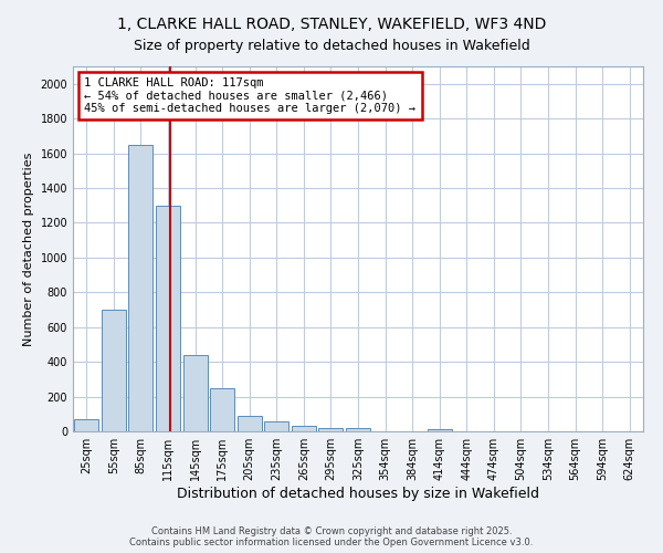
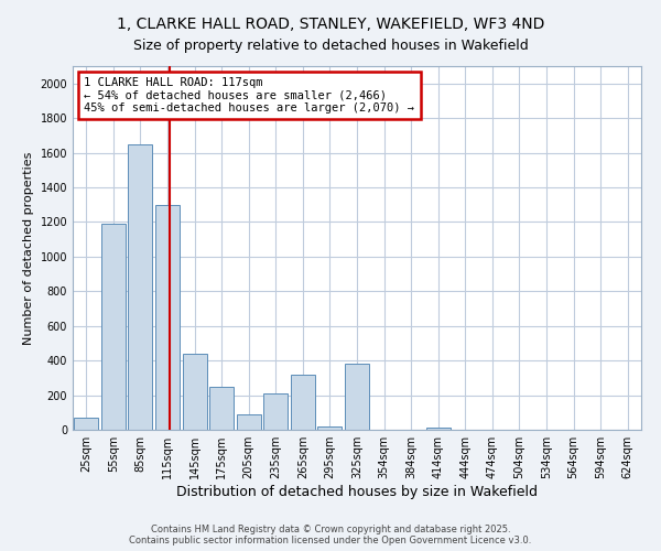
55sqm: 700 -> 1190
235sqm: 60 -> 210
265sqm: 30 -> 320
325sqm: 20 -> 380
